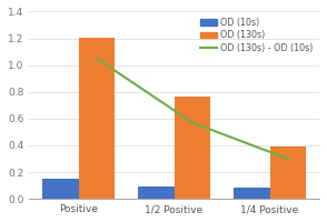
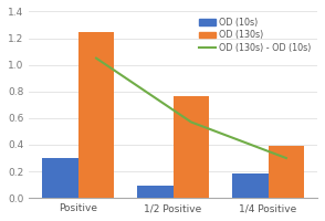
OD (10s)/Positive: 0.15 -> 0.30
OD (130s)/Positive: 1.21 -> 1.25
OD (10s)/1/4 Positive: 0.09 -> 0.18
